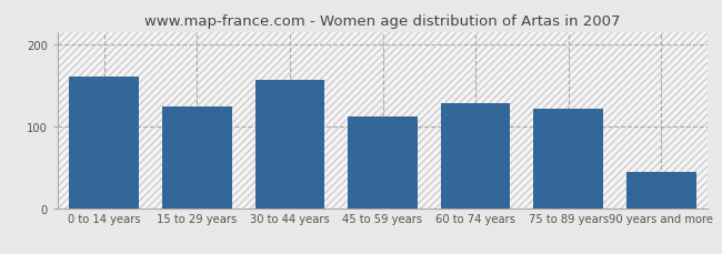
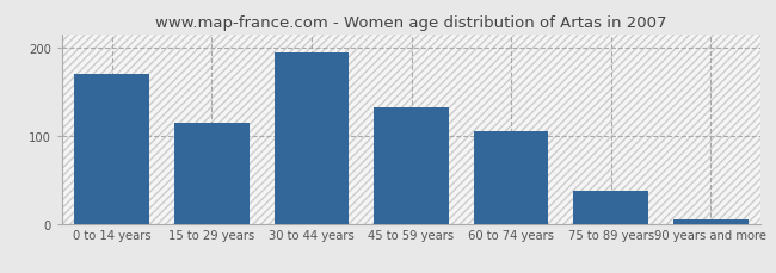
0 to 14 years: 160 -> 170
15 to 29 years: 124 -> 115
30 to 44 years: 156 -> 195
45 to 59 years: 112 -> 132
60 to 74 years: 128 -> 105
75 to 89 years: 122 -> 38
90 years and more: 44 -> 5
